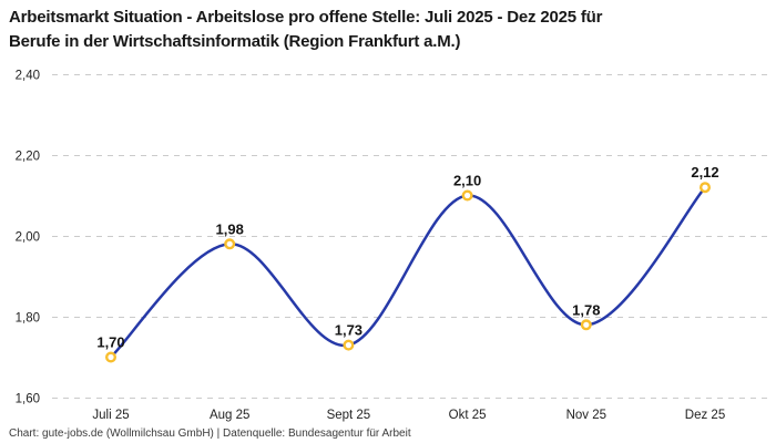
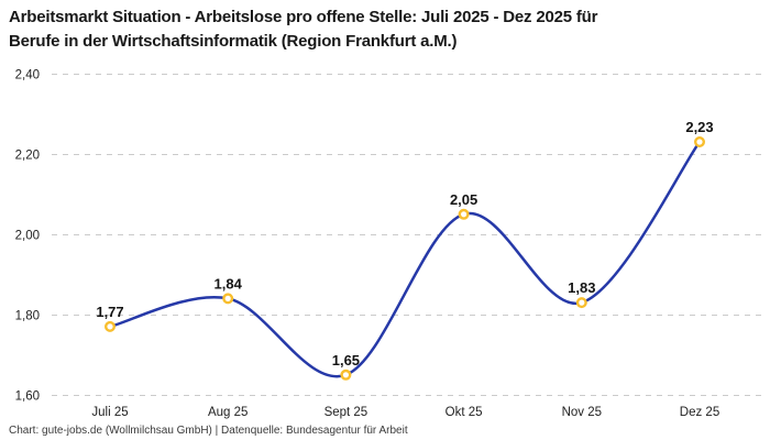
Juli 25: 1,70 -> 1,77
Aug 25: 1,98 -> 1,84
Sept 25: 1,73 -> 1,65
Okt 25: 2,10 -> 2,05
Nov 25: 1,78 -> 1,83
Dez 25: 2,12 -> 2,23
